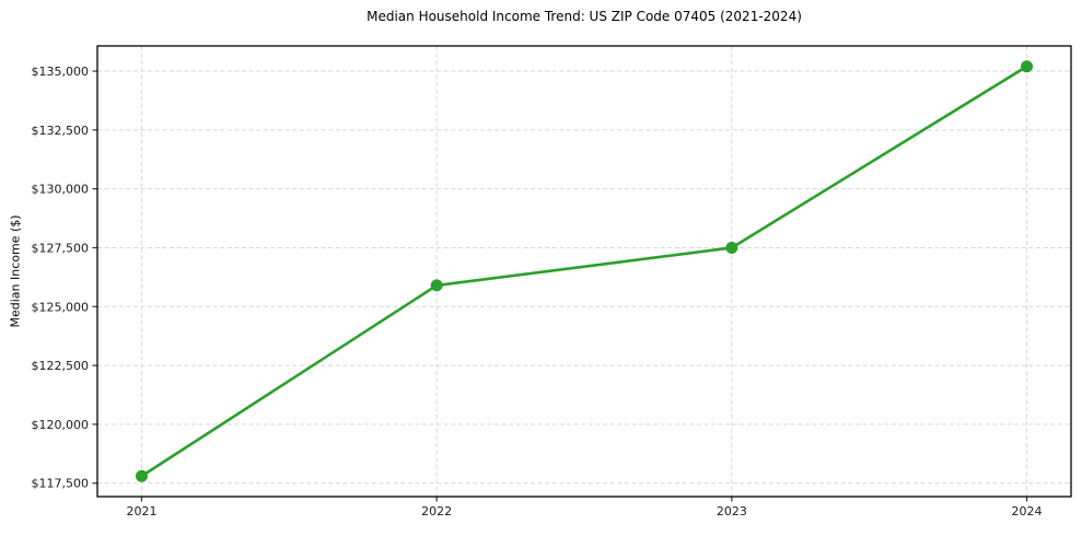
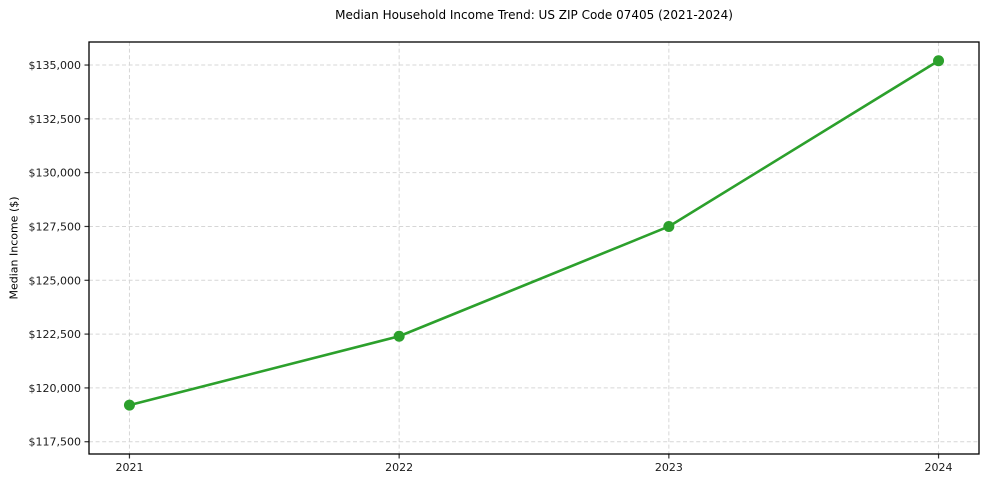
2021: $117800 -> $119200
2022: $125900 -> $122400
